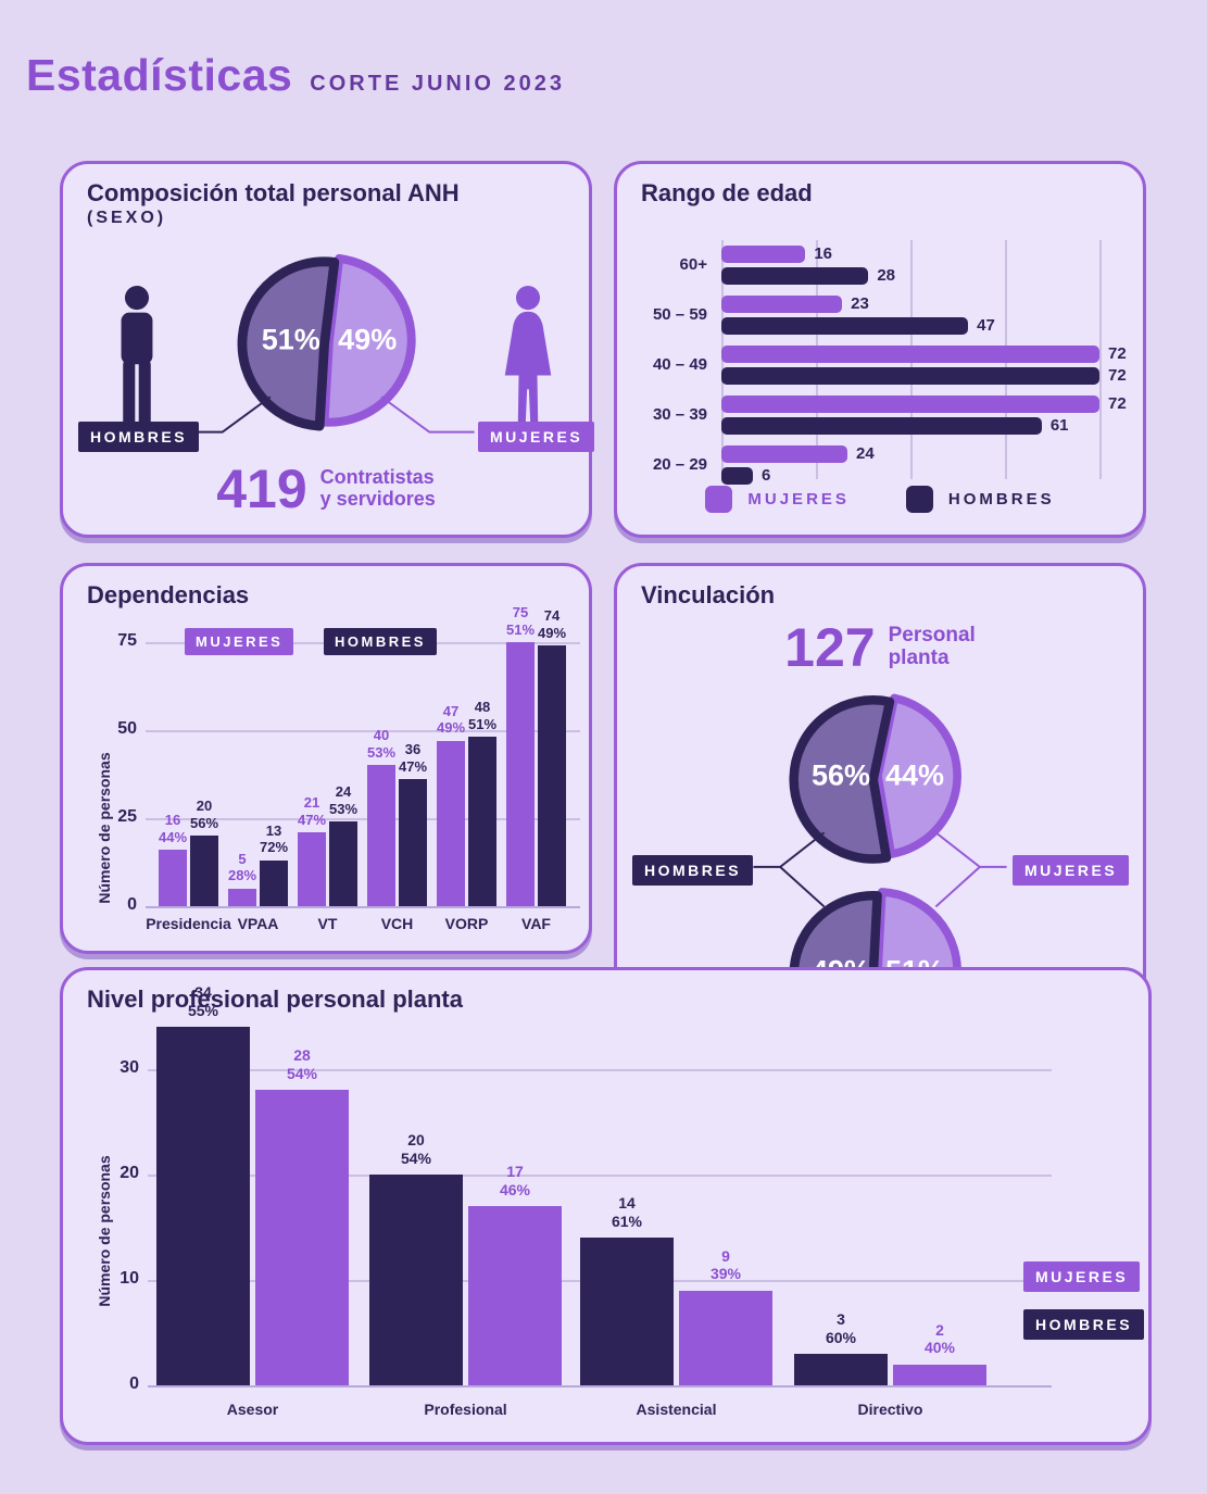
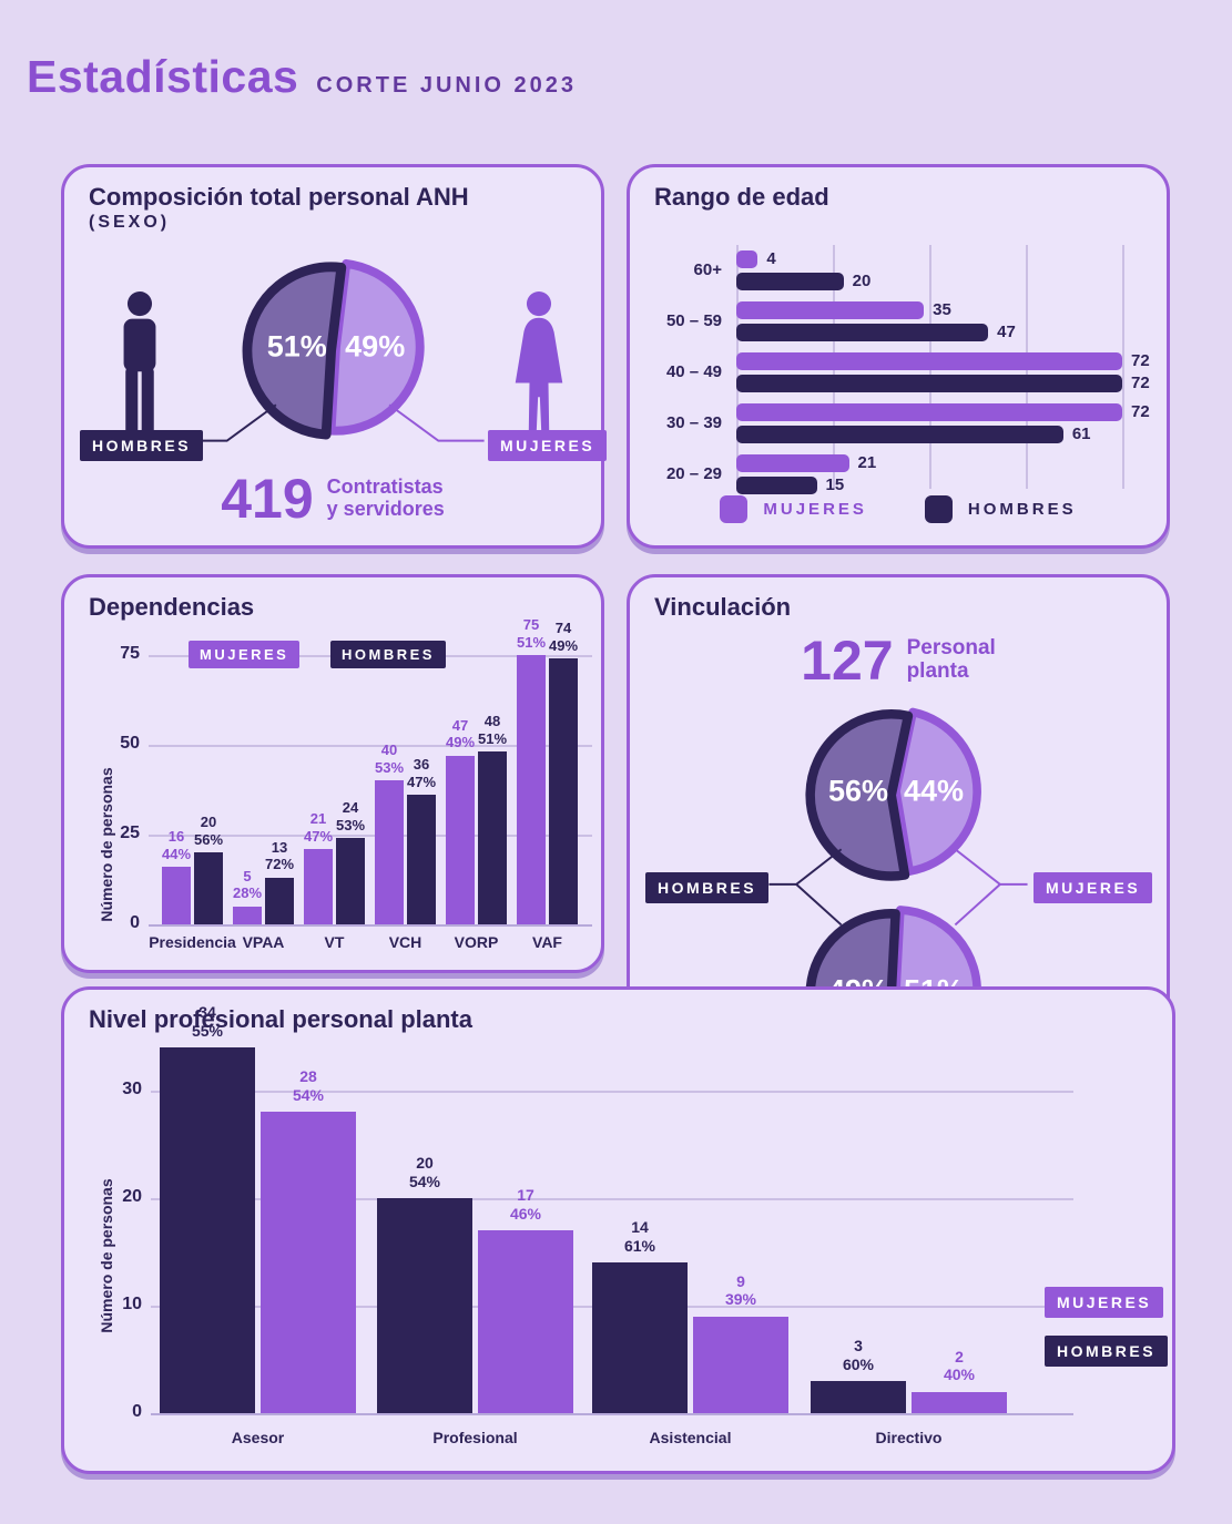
Rango de edad/MUJERES/60+: 16 -> 4
Rango de edad/HOMBRES/60+: 28 -> 20
Rango de edad/MUJERES/50 – 59: 23 -> 35
Rango de edad/MUJERES/20 – 29: 24 -> 21
Rango de edad/HOMBRES/20 – 29: 6 -> 15
